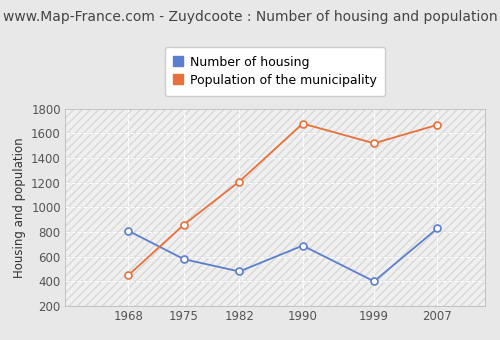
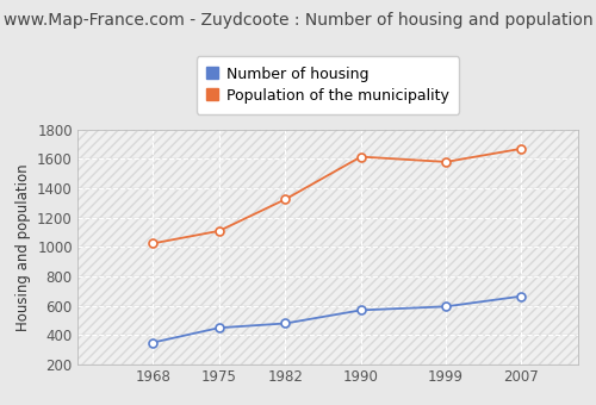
Number of housing/1968: 810 -> 350
Population of the municipality/1968: 450 -> 1020
Number of housing/1975: 580 -> 450
Population of the municipality/1975: 860 -> 1110
Population of the municipality/1982: 1210 -> 1320
Number of housing/1990: 690 -> 570
Population of the municipality/1990: 1680 -> 1620
Number of housing/1999: 400 -> 600
Population of the municipality/1999: 1520 -> 1580
Number of housing/2007: 830 -> 660
